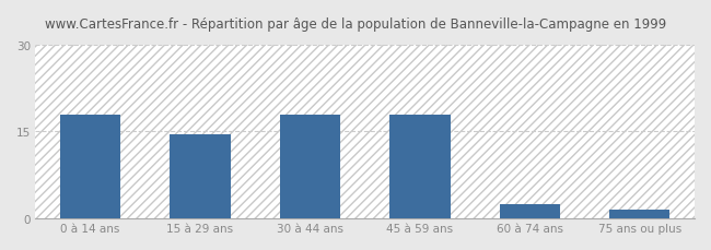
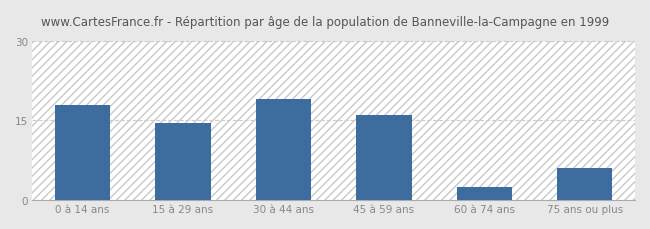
30 à 44 ans: 18.0 -> 19.0
45 à 59 ans: 18.0 -> 16.0
75 ans ou plus: 1.5 -> 6.0
